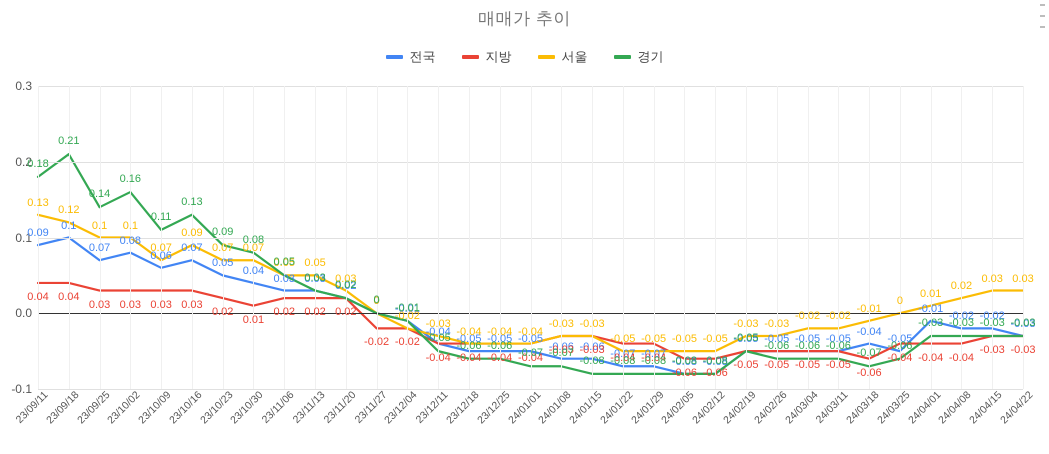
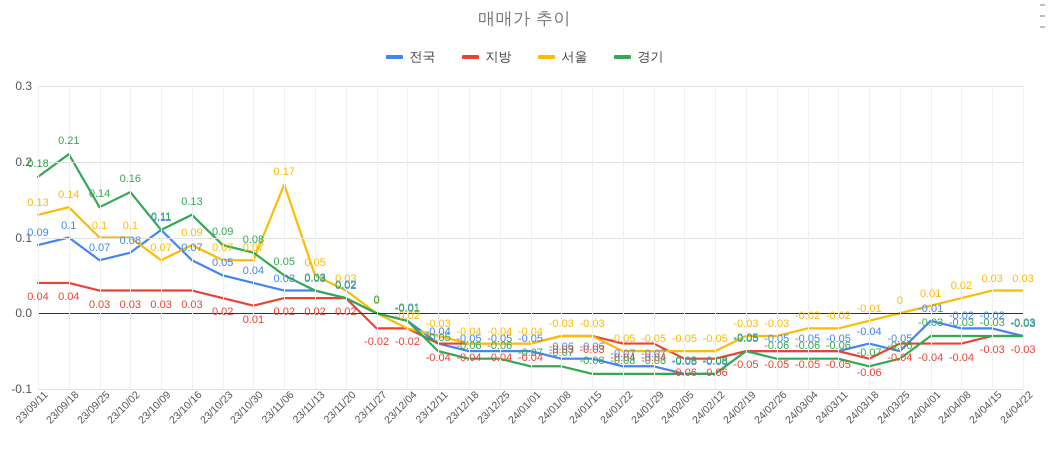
서울/23/09/18: 0.12 -> 0.14
전국/23/10/09: 0.06 -> 0.11
서울/23/11/06: 0.05 -> 0.17
